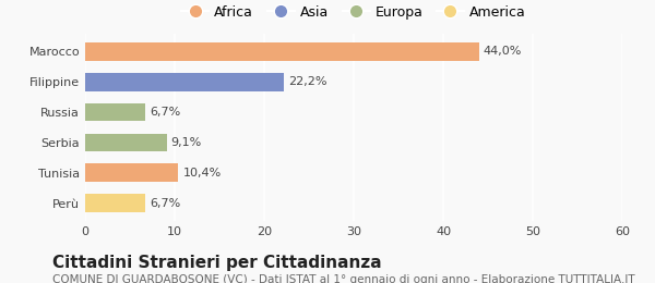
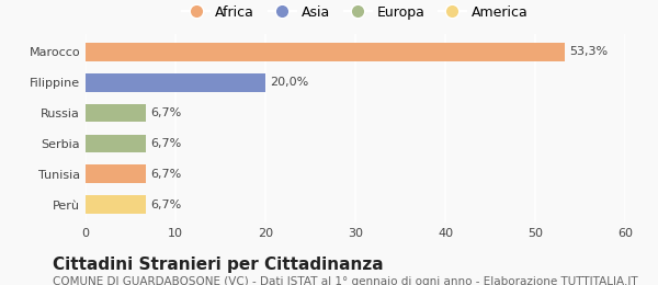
Marocco: 44,0% -> 53,3%
Filippine: 22,2% -> 20,0%
Serbia: 9,1% -> 6,7%
Tunisia: 10,4% -> 6,7%
